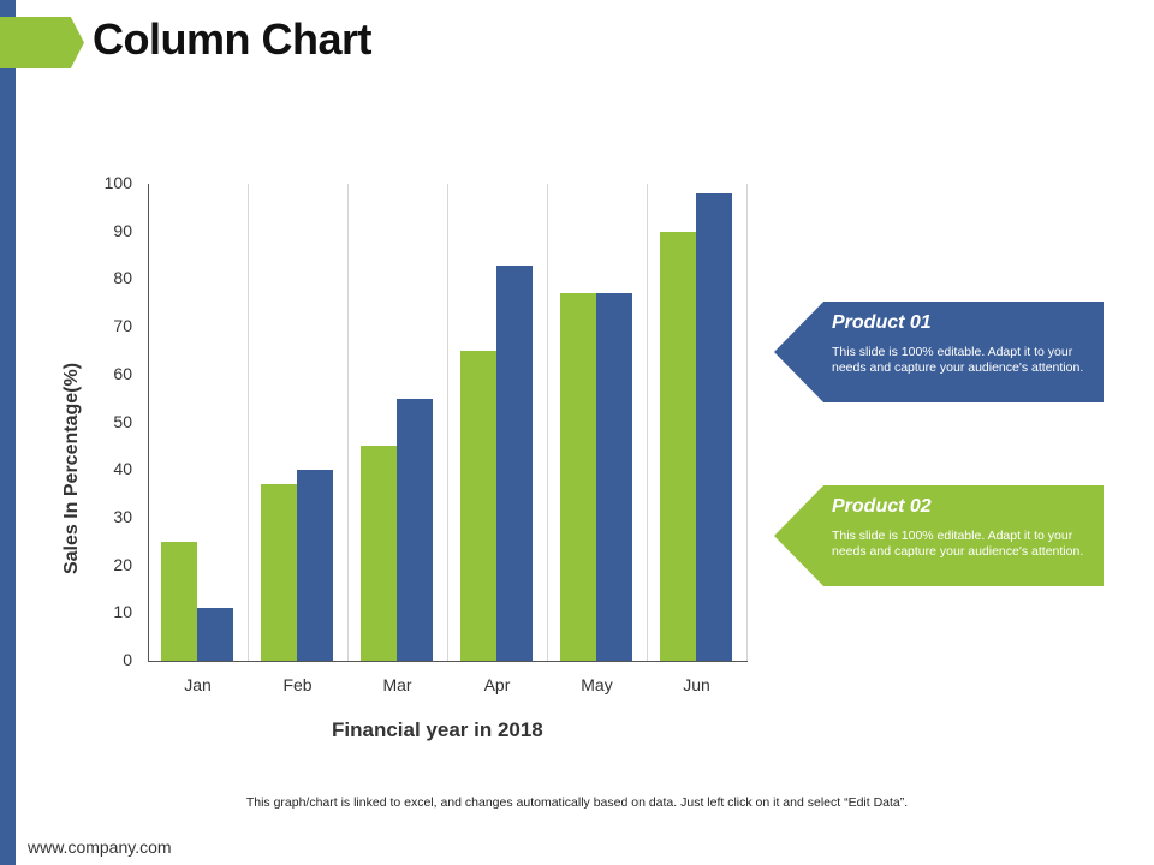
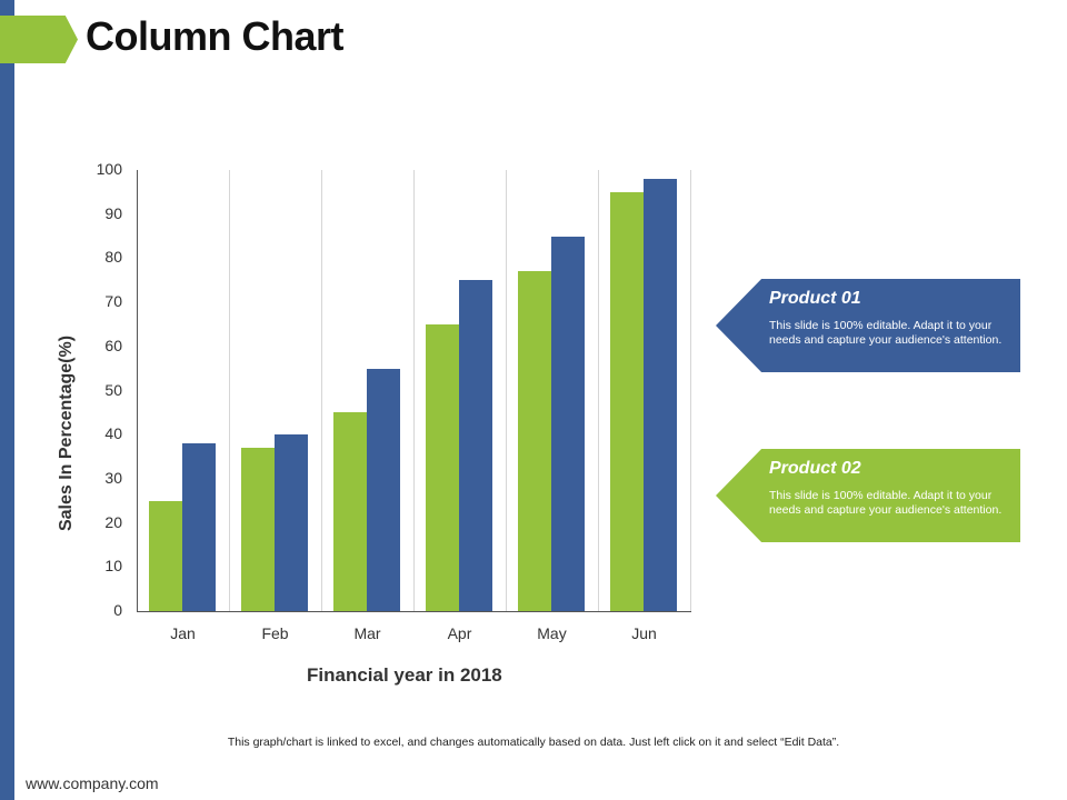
Product 01/Jan: 11 -> 38
Product 01/Apr: 83 -> 75
Product 01/May: 77 -> 85
Product 02/Jun: 90 -> 95
